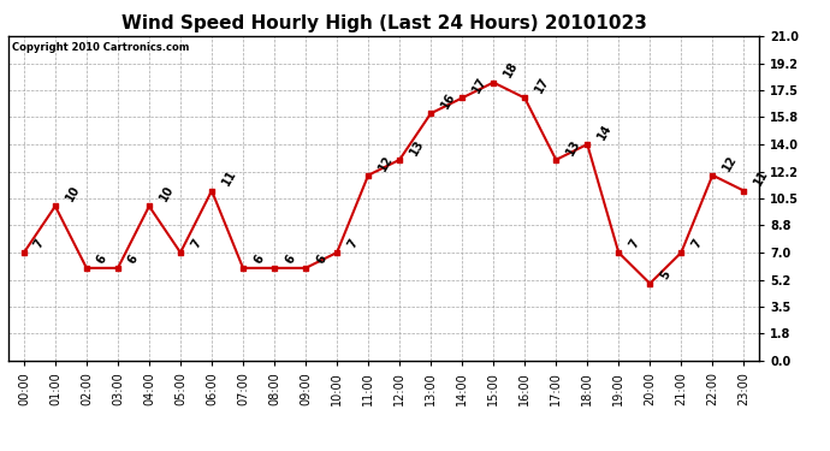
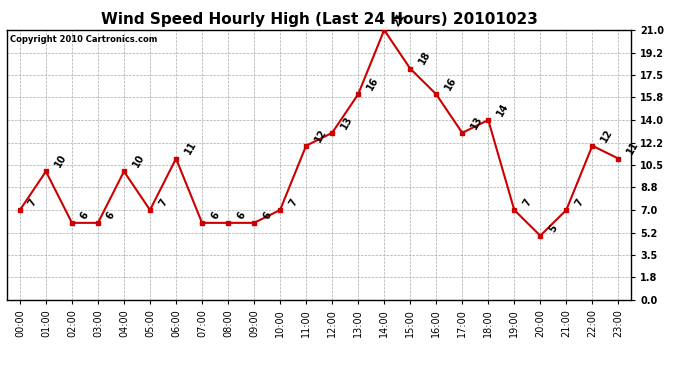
14:00: 17 -> 21
16:00: 17 -> 16
